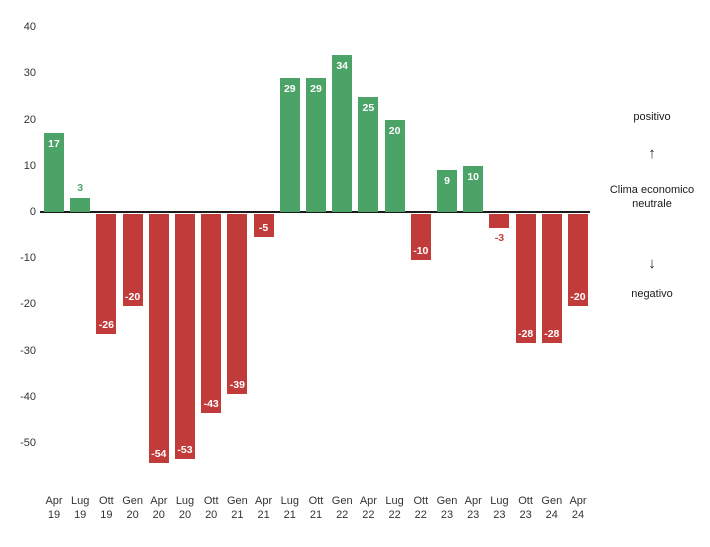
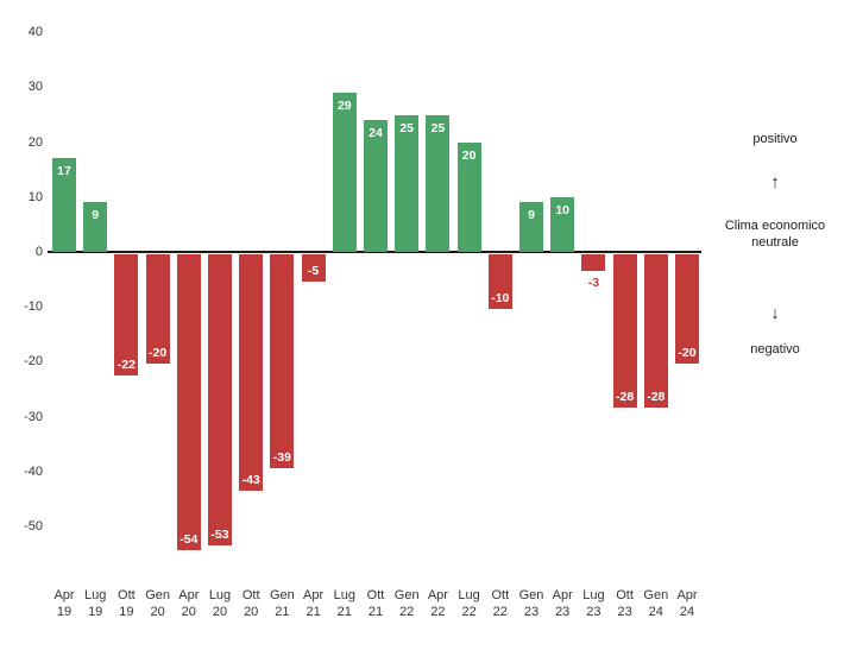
Lug 19: 3 -> 9
Ott 19: -26 -> -22
Ott 21: 29 -> 24
Gen 22: 34 -> 25
